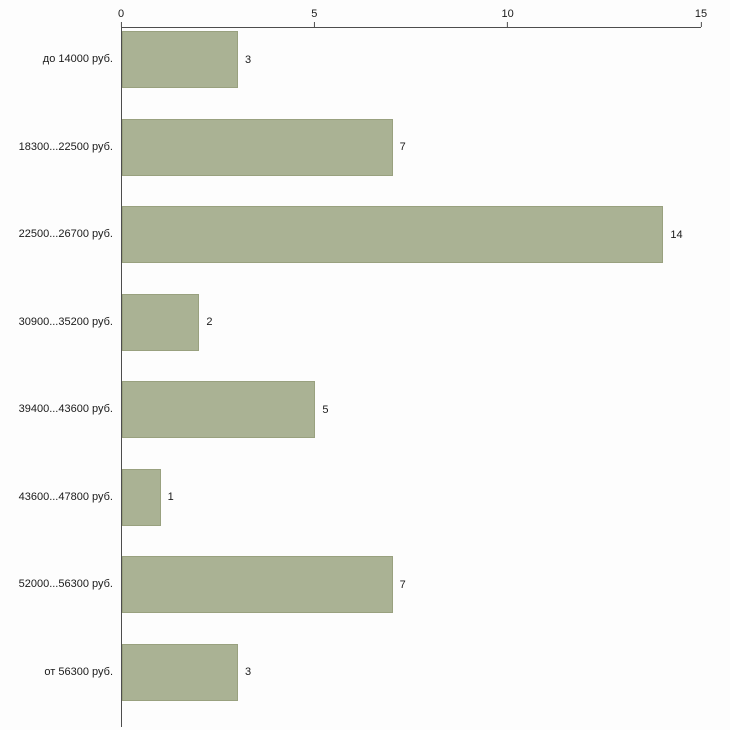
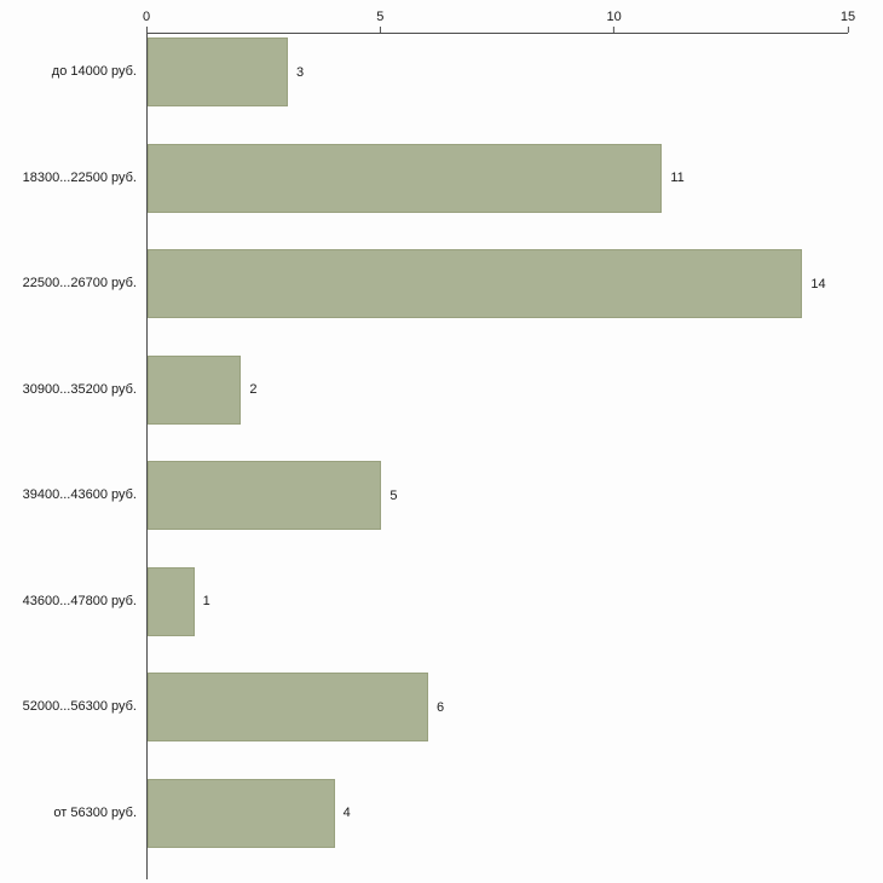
18300...22500 руб.: 7 -> 11
52000...56300 руб.: 7 -> 6
от 56300 руб.: 3 -> 4
